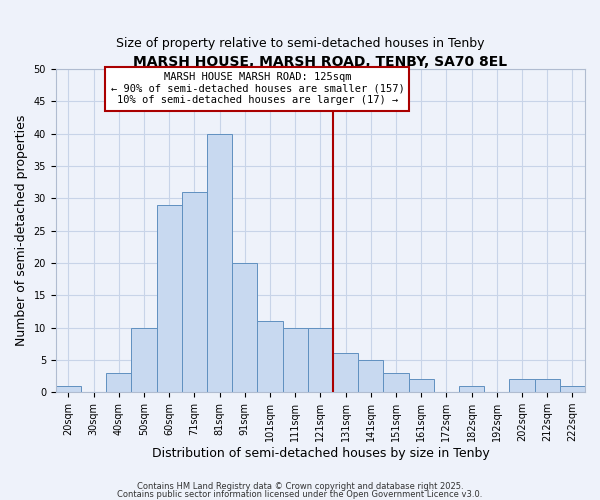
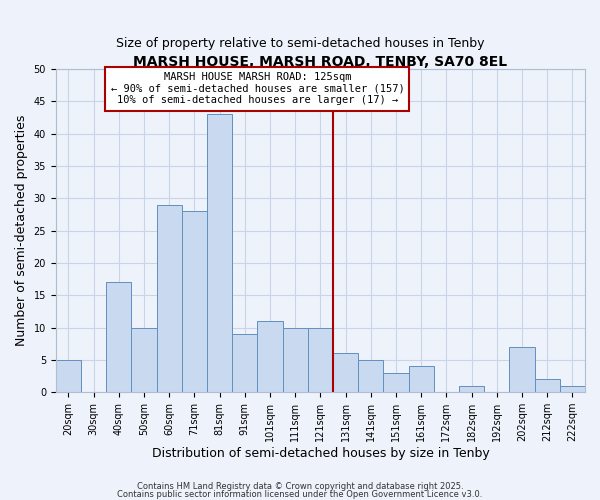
20sqm: 1 -> 5
40sqm: 3 -> 17
71sqm: 31 -> 28
81sqm: 40 -> 43
91sqm: 20 -> 9
161sqm: 2 -> 4
202sqm: 2 -> 7
